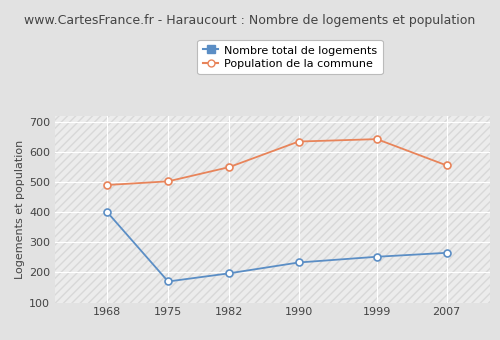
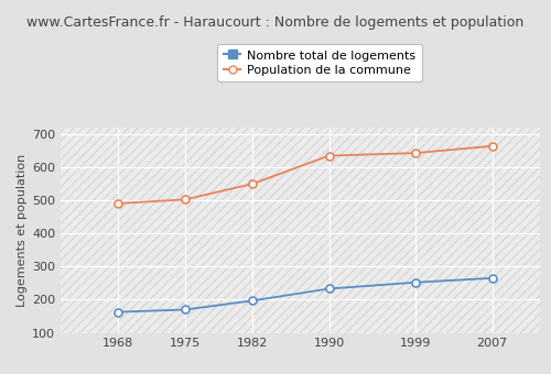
Nombre total de logements/1968: 400 -> 163
Population de la commune/2007: 555 -> 663
